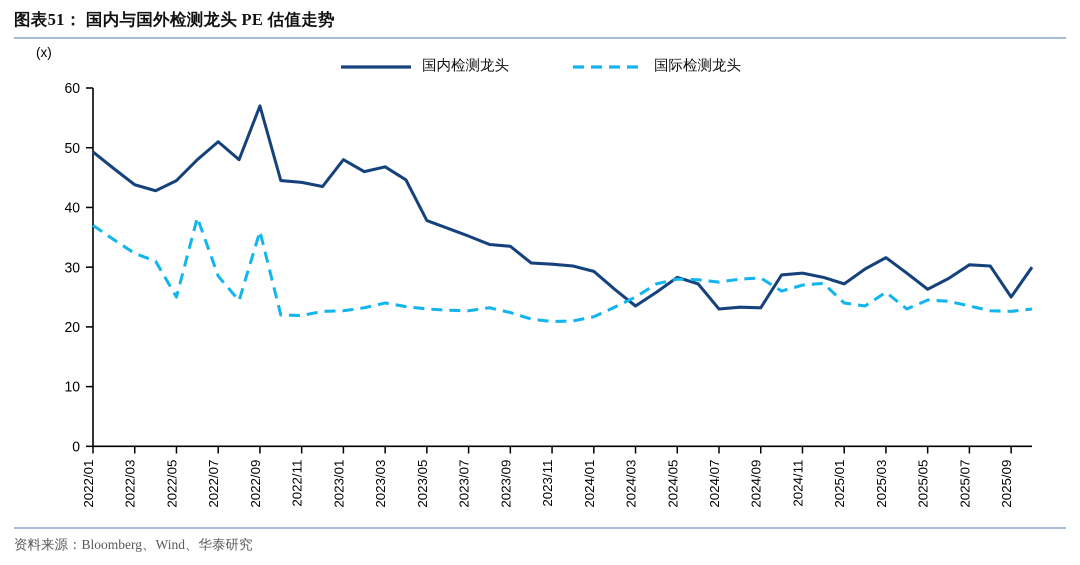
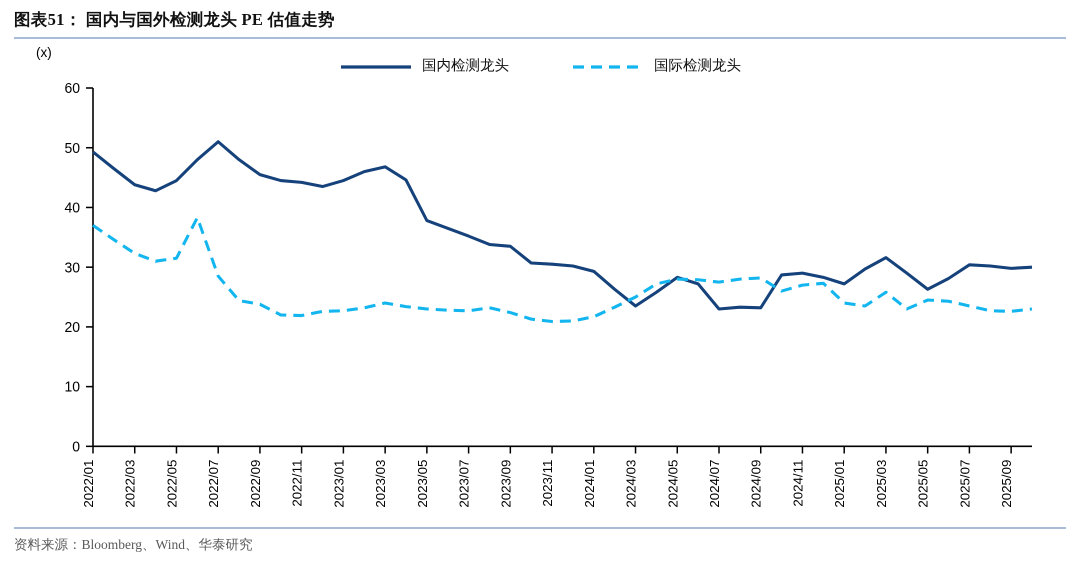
国际检测龙头/2022/05: 25 -> 32
国内检测龙头/2022/09: 57 -> 46
国际检测龙头/2022/09: 36 -> 24
国内检测龙头/2023/01: 48 -> 44
国内检测龙头/2025/09: 25 -> 30
